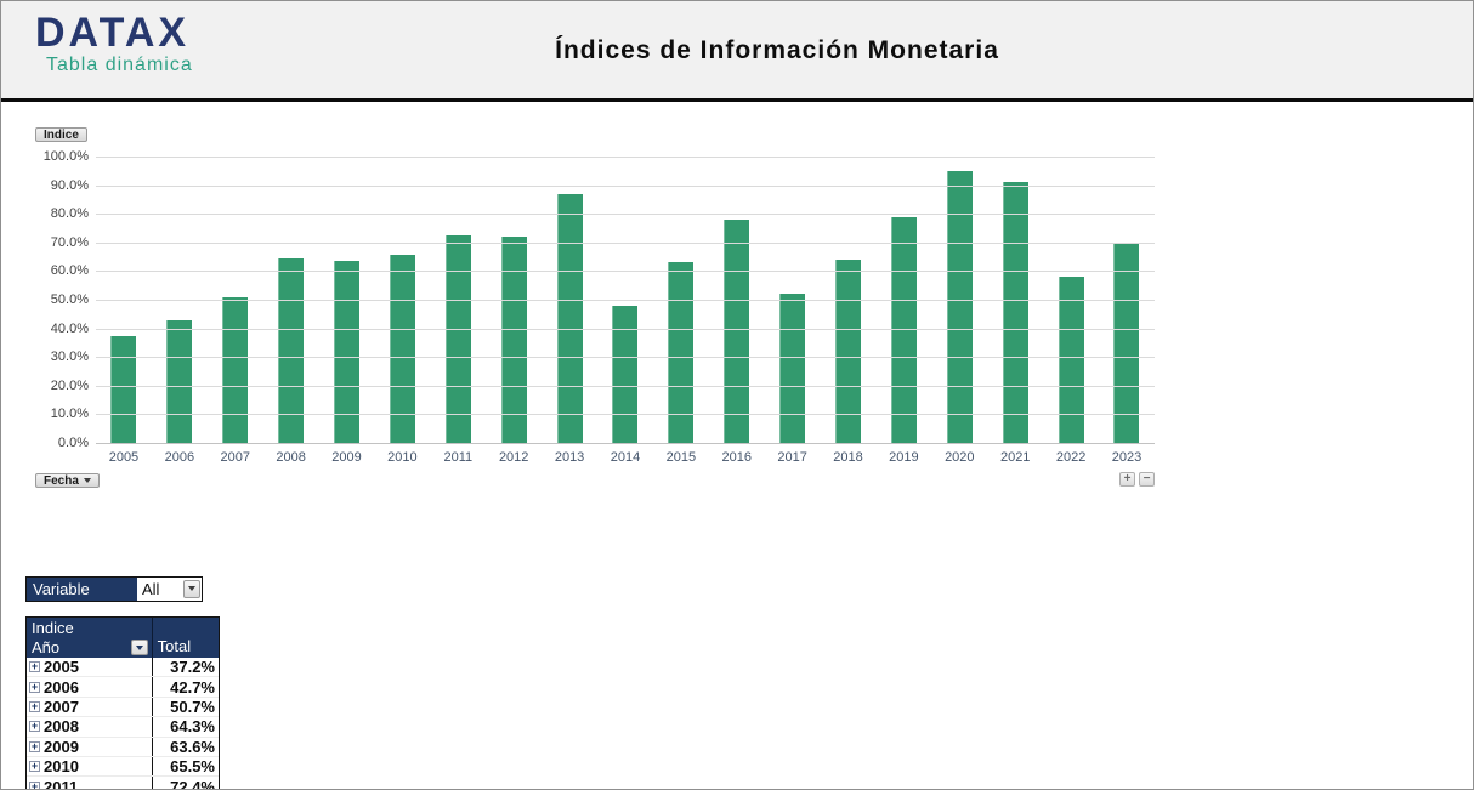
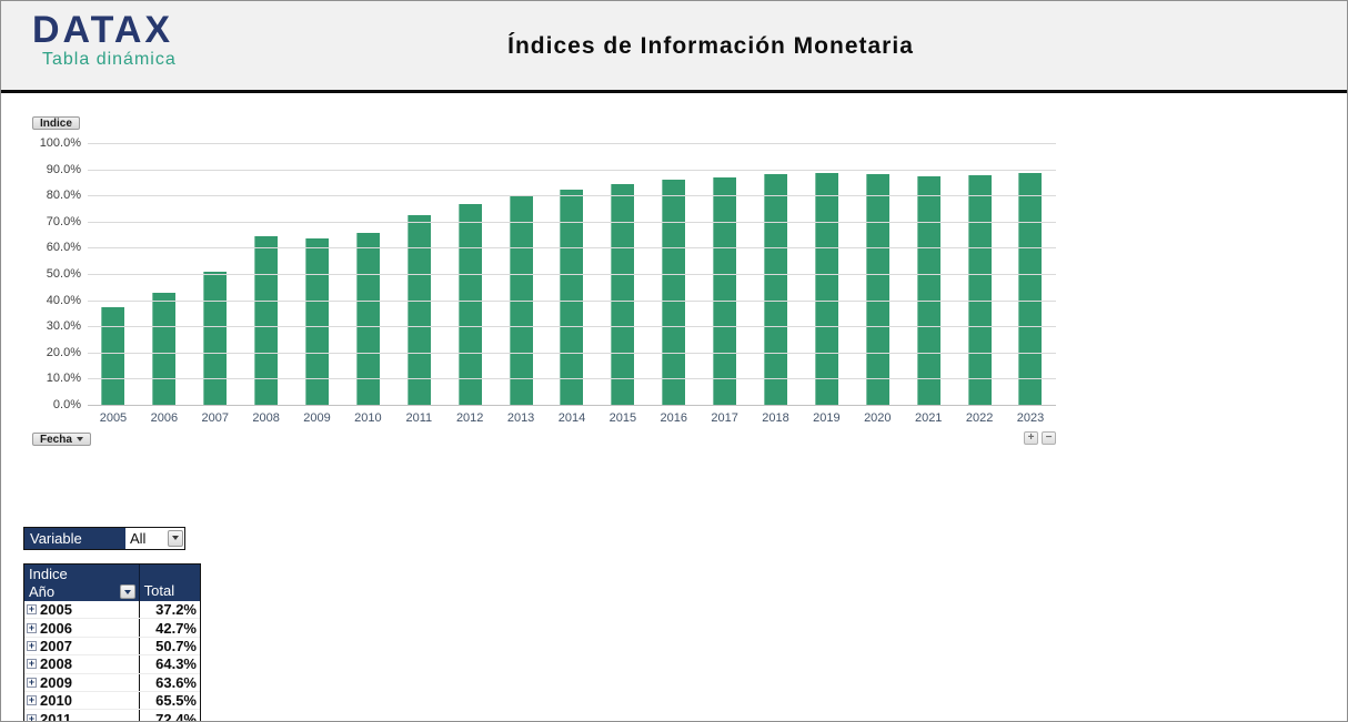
2012: 72% -> 77%
2013: 87% -> 80%
2014: 48% -> 82%
2015: 63% -> 84%
2016: 78% -> 86%
2017: 52% -> 87%
2018: 64% -> 88%
2019: 79% -> 88%
2020: 95% -> 88%
2021: 91% -> 87%
2022: 58% -> 88%
2023: 70% -> 89%
